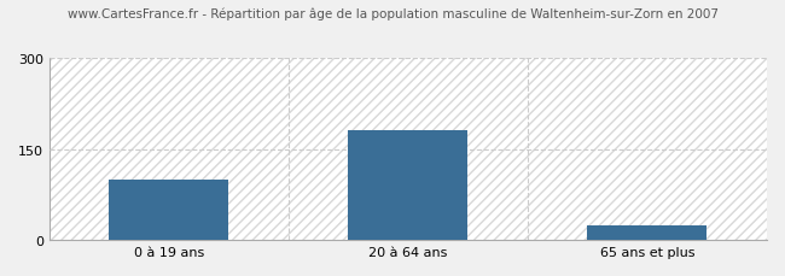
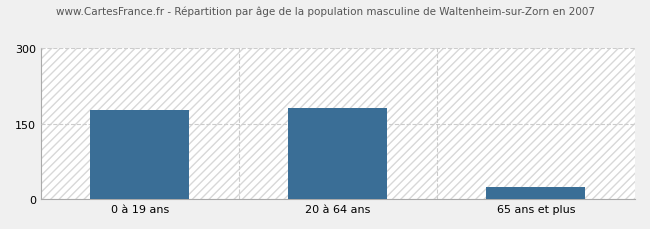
0 à 19 ans: 100 -> 176
